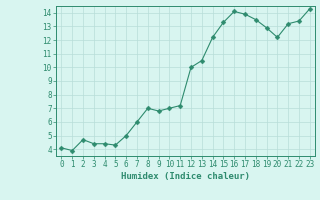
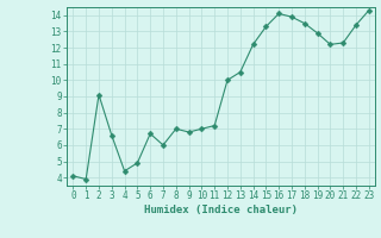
2: 4.7 -> 9.1
3: 4.4 -> 6.6
5: 4.3 -> 4.9
6: 5.0 -> 6.7
21: 13.2 -> 12.3
